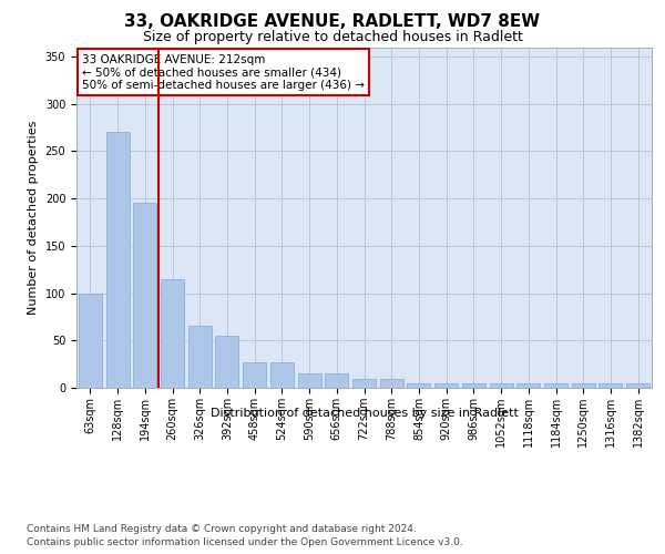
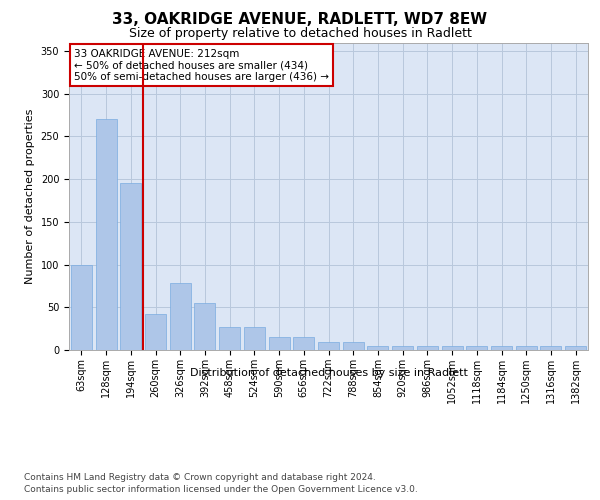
260sqm: 115 -> 42
326sqm: 65 -> 78
